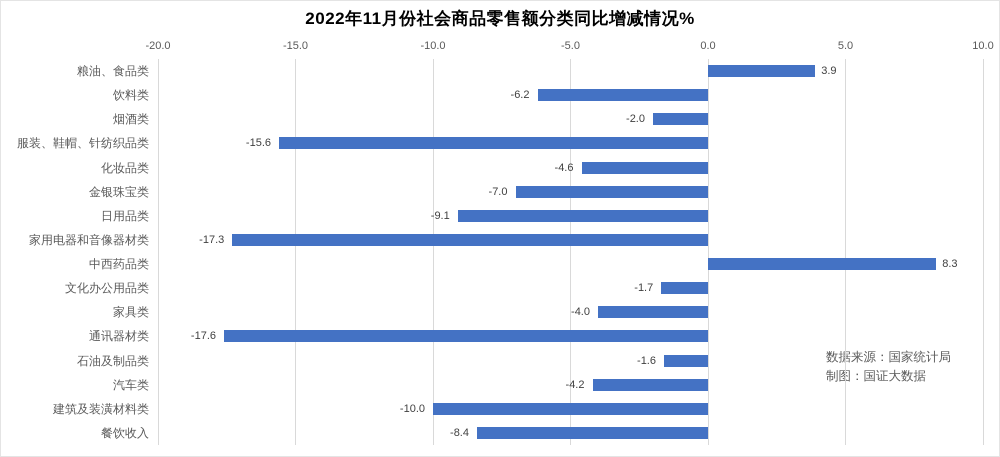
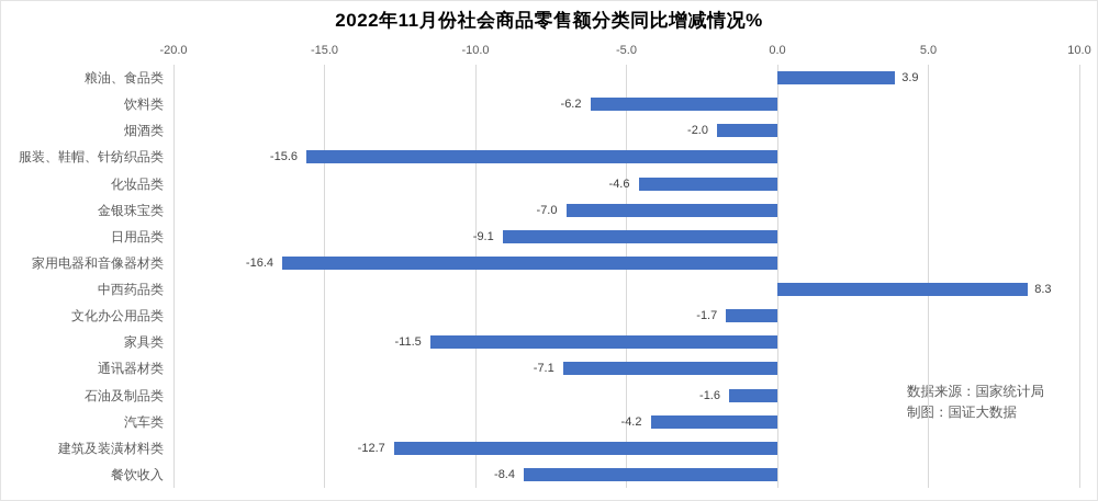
家用电器和音像器材类: -17.3 -> -16.4
家具类: -4.0 -> -11.5
通讯器材类: -17.6 -> -7.1
建筑及装潢材料类: -10.0 -> -12.7
